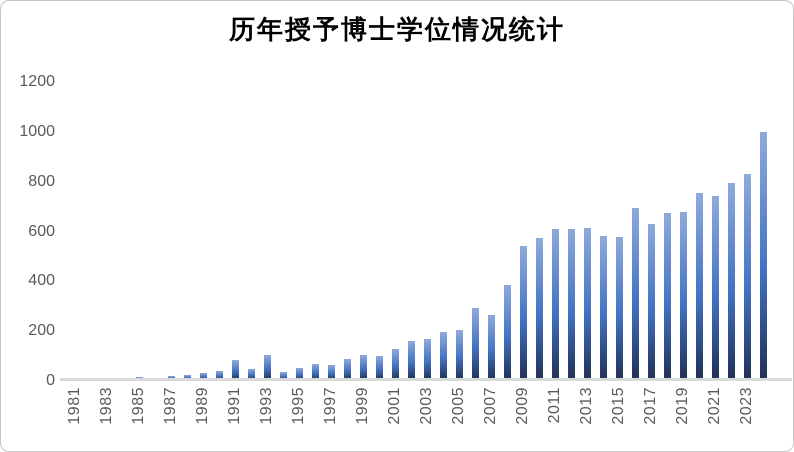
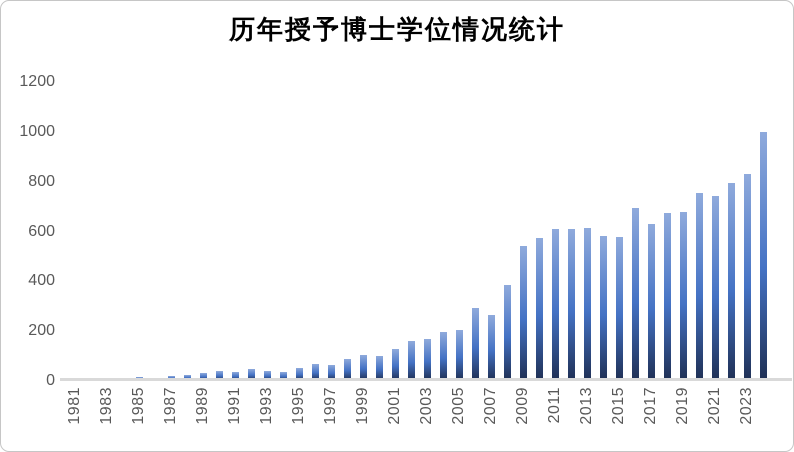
1991: 80 -> 30
1993: 100 -> 40
